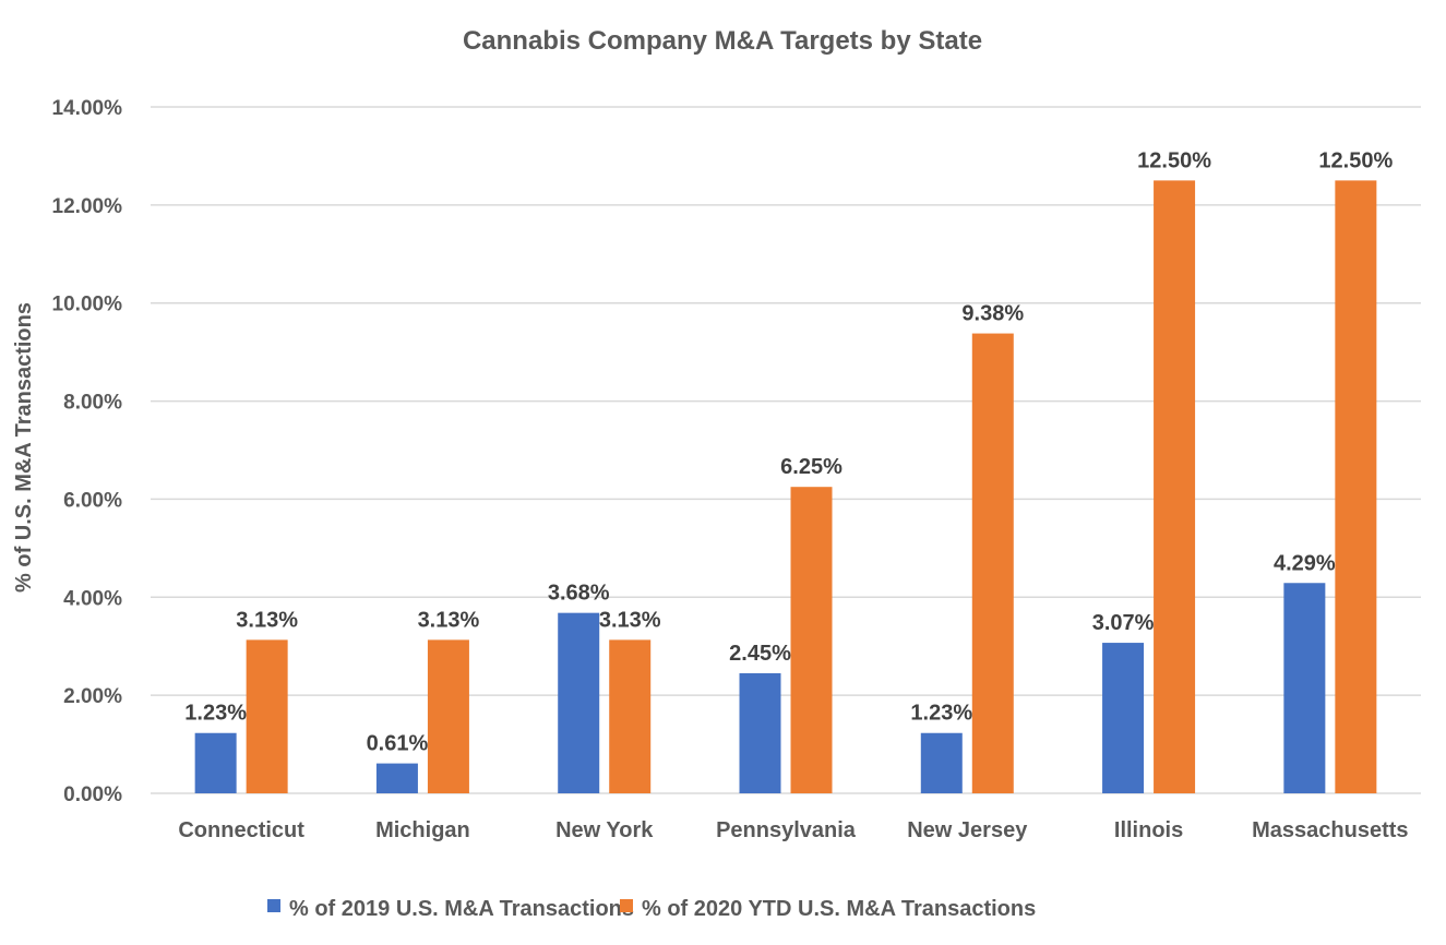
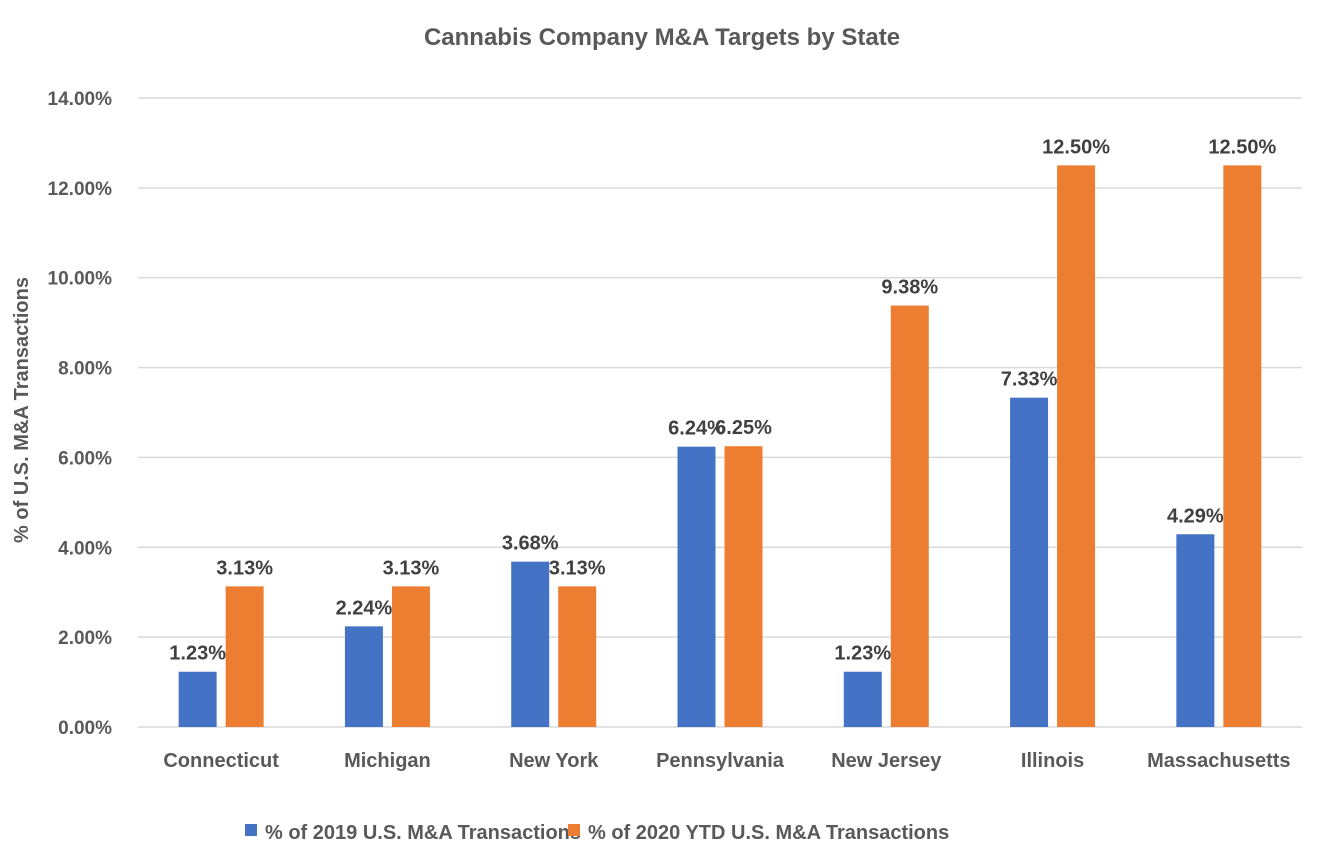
% of 2019 U.S. M&A Transactions/Michigan: 0.61% -> 2.24%
% of 2019 U.S. M&A Transactions/Pennsylvania: 2.45% -> 6.24%
% of 2019 U.S. M&A Transactions/Illinois: 3.07% -> 7.33%
